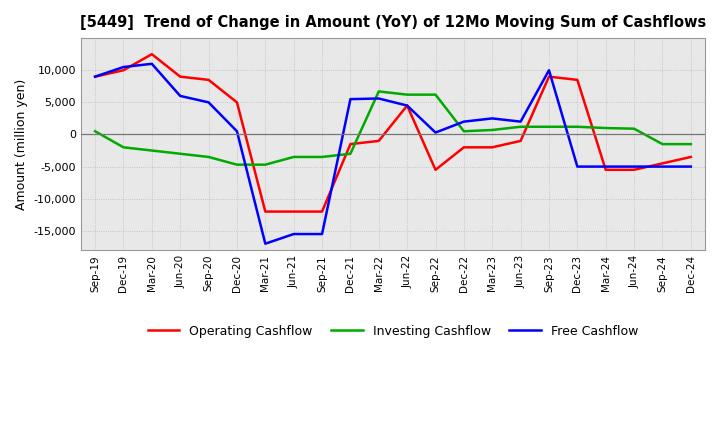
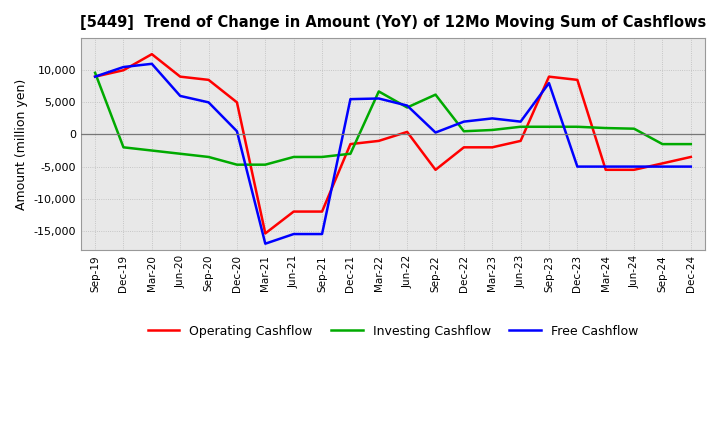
Investing Cashflow/Sep-19: 500 -> 9,600
Operating Cashflow/Mar-21: -12,000 -> -15,400
Operating Cashflow/Jun-22: 4,500 -> 400
Investing Cashflow/Jun-22: 6,200 -> 4,200
Free Cashflow/Sep-23: 10,000 -> 8,000
